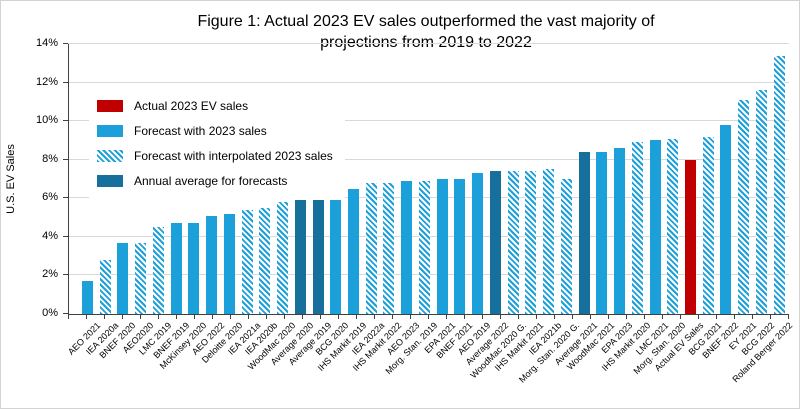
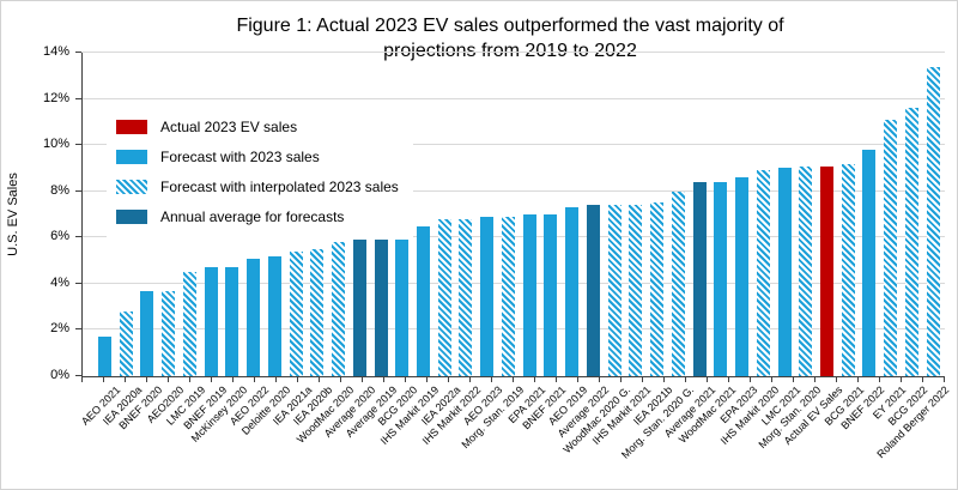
Morg. Stan. 2020 G.: 7.0% -> 8.0%
Actual EV Sales: 8.0% -> 9.1%
